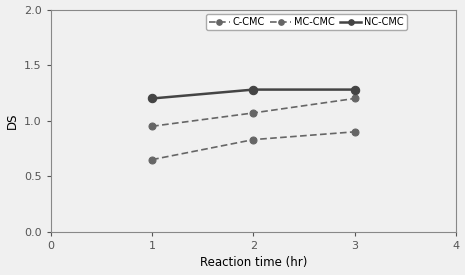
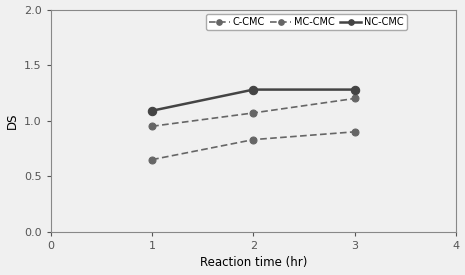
NC-CMC/1: 1.20 -> 1.09
